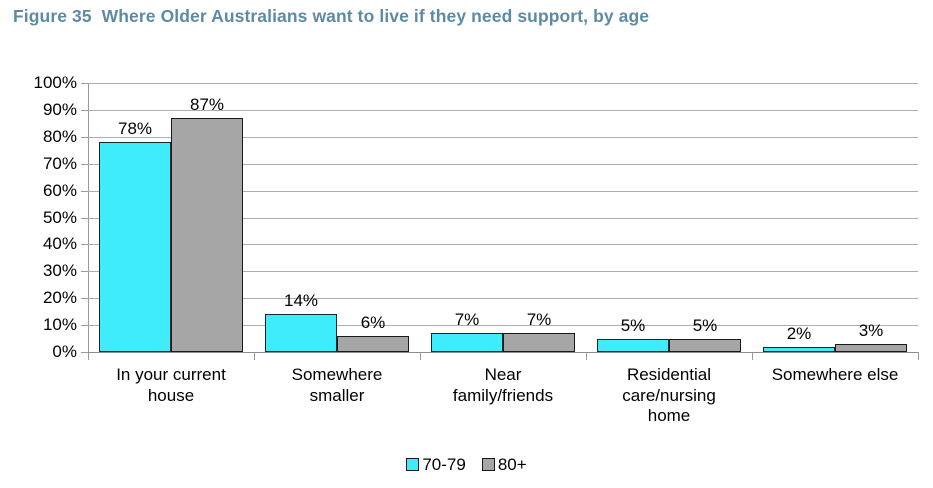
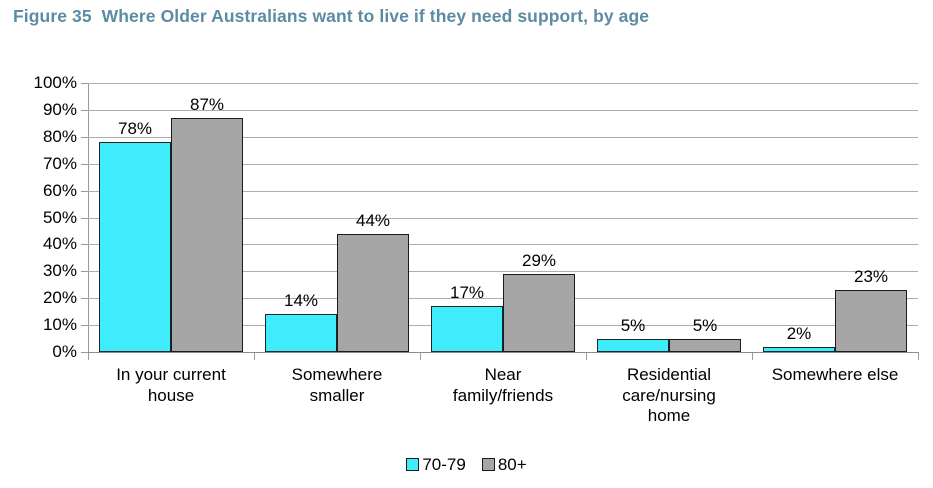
80+/Somewhere smaller: 6% -> 44%
70-79/Near family/friends: 7% -> 17%
80+/Near family/friends: 7% -> 29%
80+/Somewhere else: 3% -> 23%
